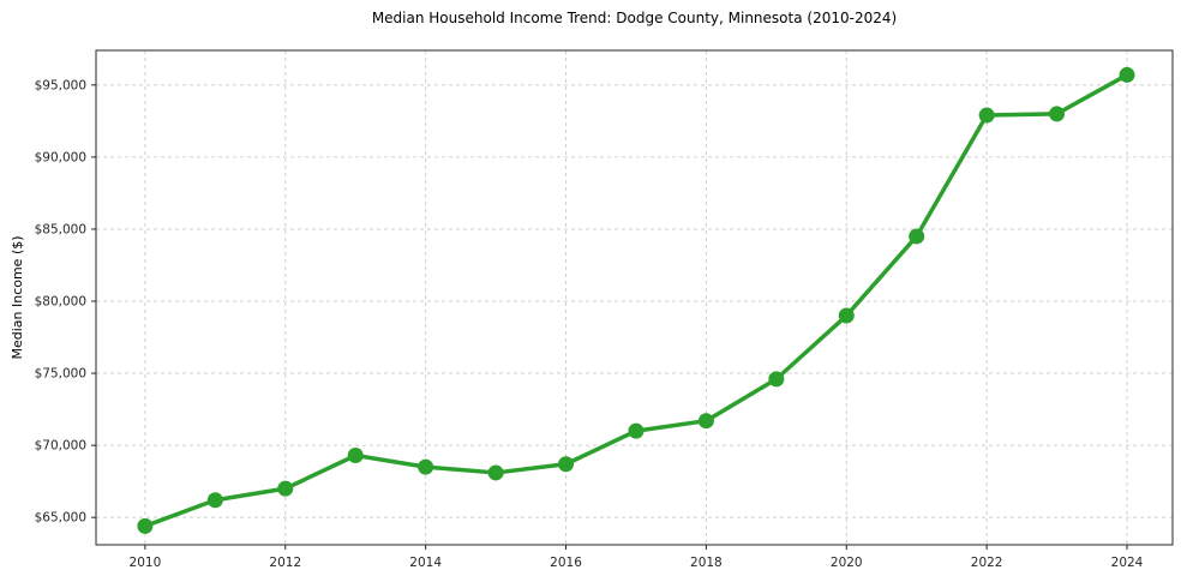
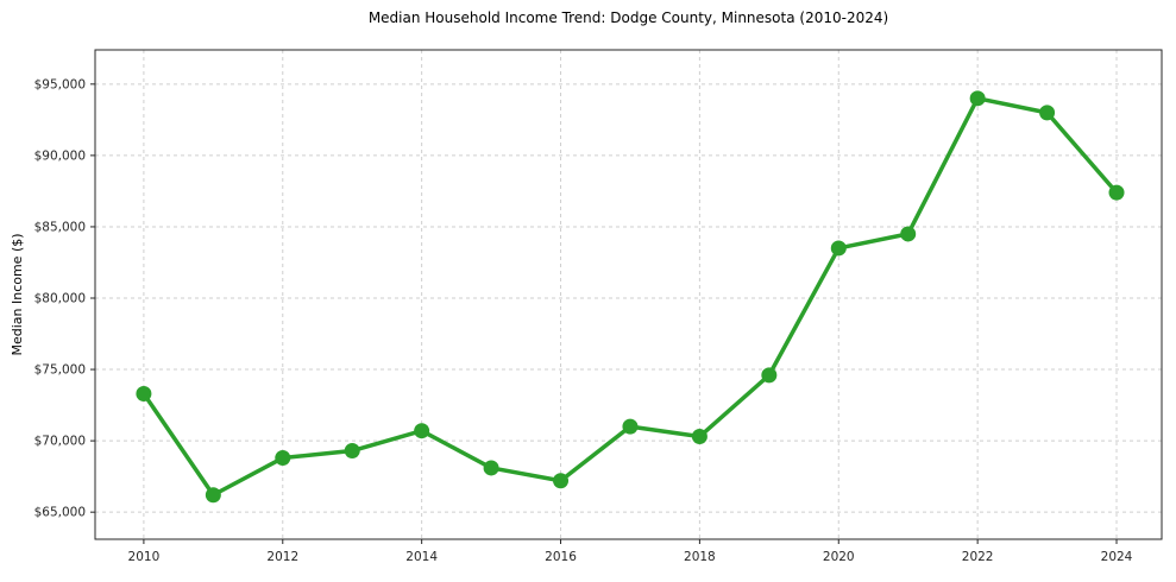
2010: $64400 -> $73300
2012: $67000 -> $68800
2014: $68500 -> $70700
2016: $68700 -> $67200
2018: $71700 -> $70300
2020: $79000 -> $83500
2022: $92900 -> $94000
2024: $95700 -> $87400
